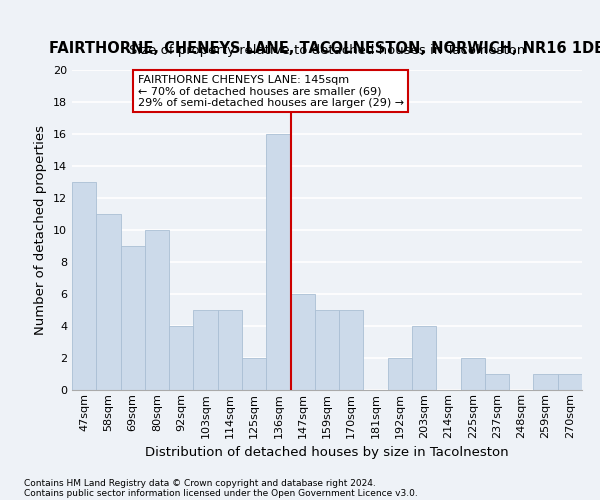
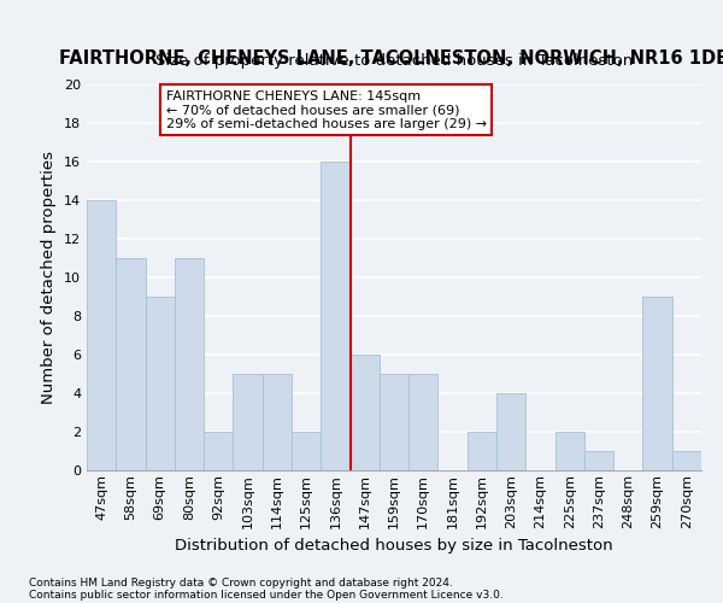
47sqm: 13 -> 14
80sqm: 10 -> 11
92sqm: 4 -> 2
259sqm: 1 -> 9
